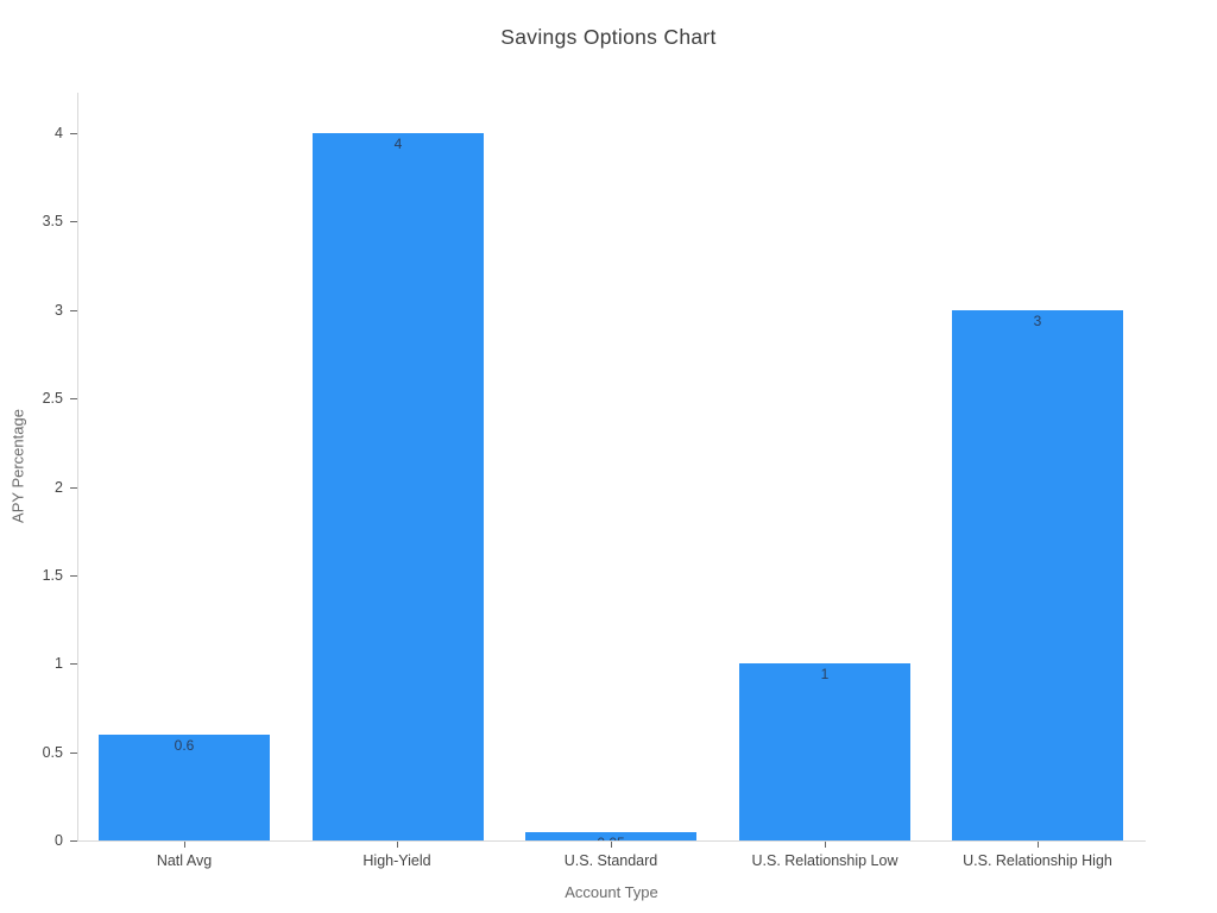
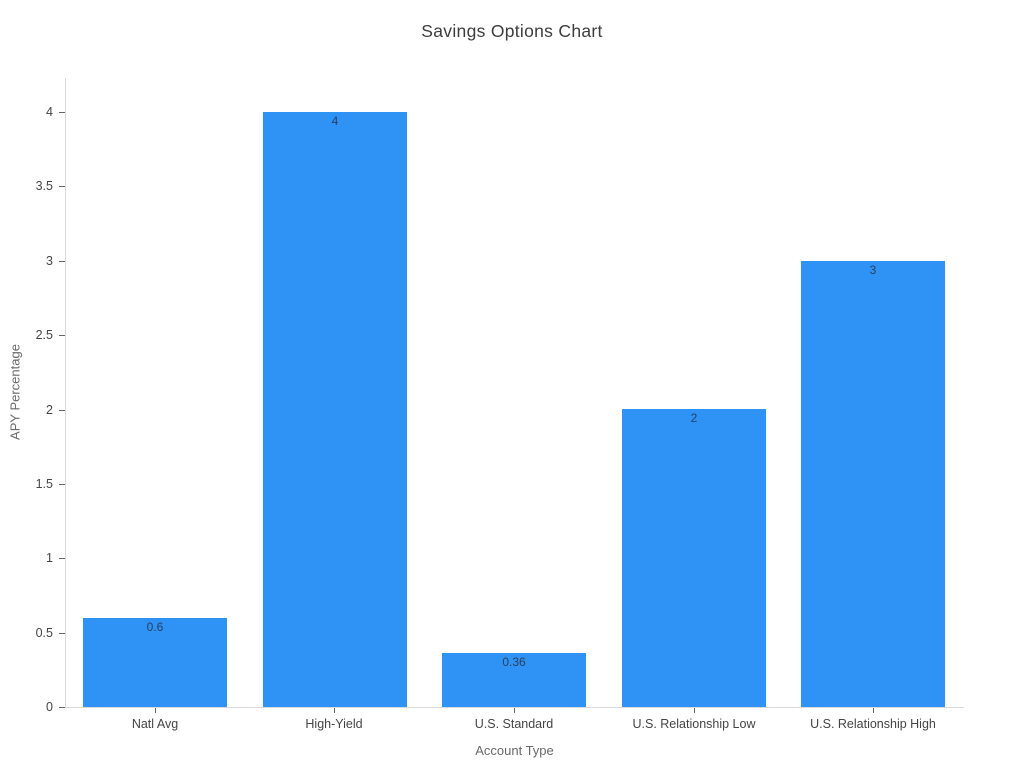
U.S. Standard: 0.05 -> 0.36
U.S. Relationship Low: 1 -> 2
